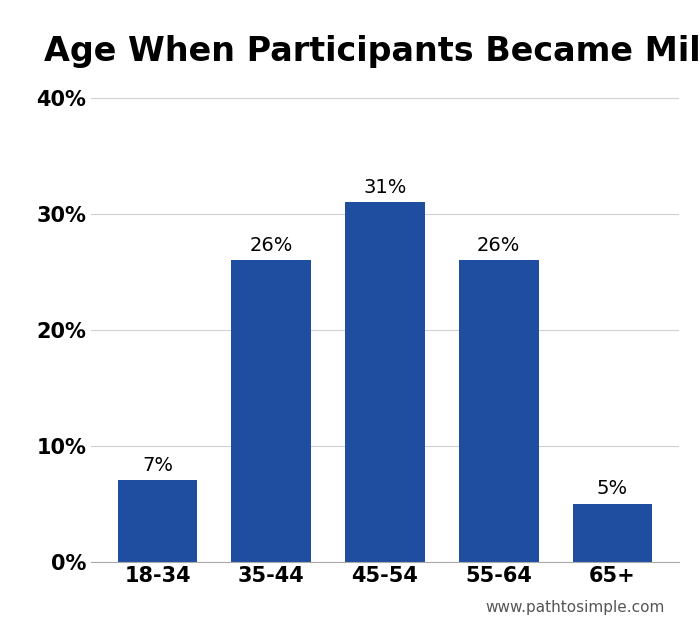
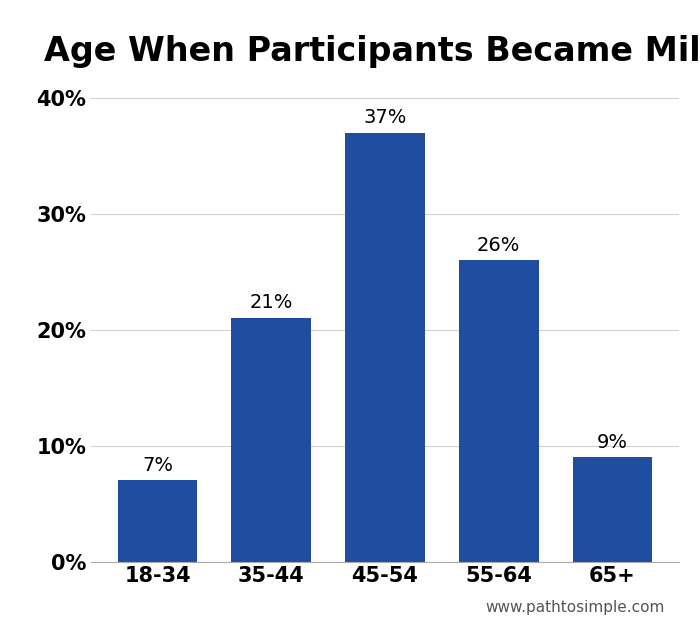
35-44: 26% -> 21%
45-54: 31% -> 37%
65+: 5% -> 9%
